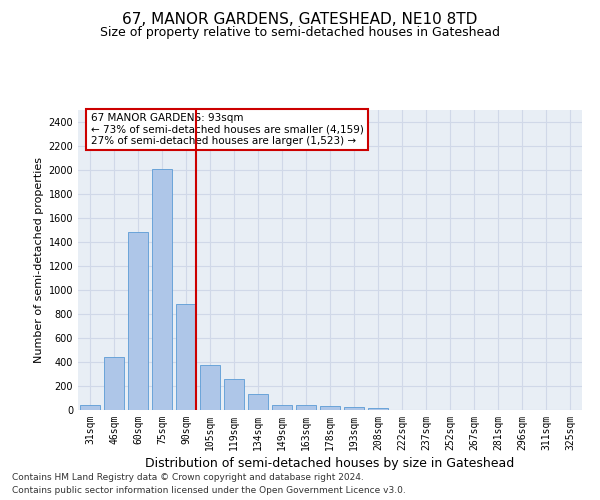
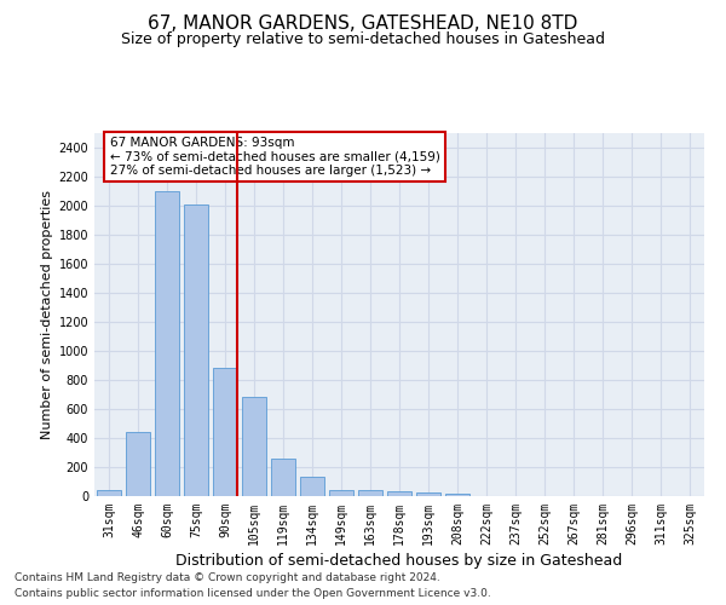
60sqm: 1480 -> 2100
105sqm: 380 -> 680
